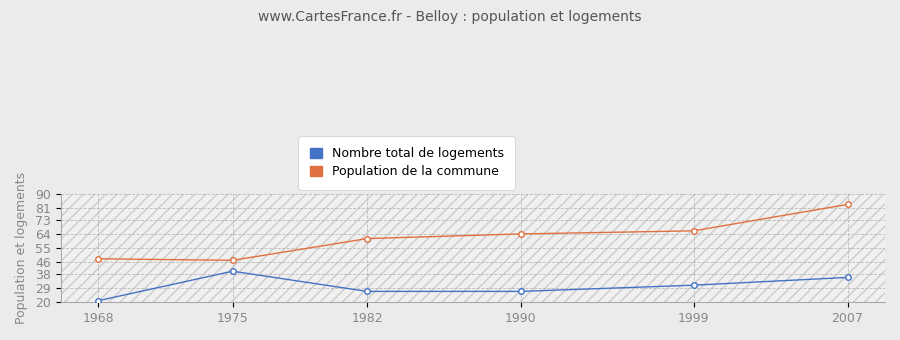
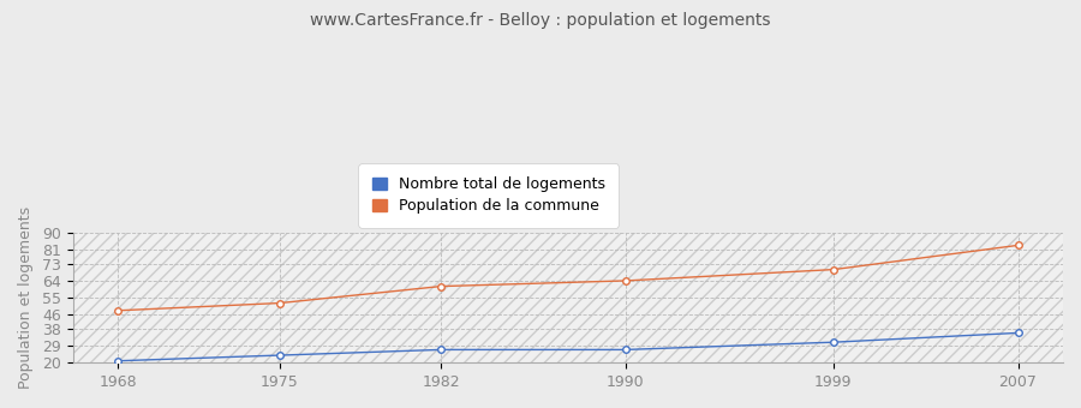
Nombre total de logements/1975: 40 -> 24
Population de la commune/1975: 47 -> 52
Population de la commune/1999: 66 -> 70
